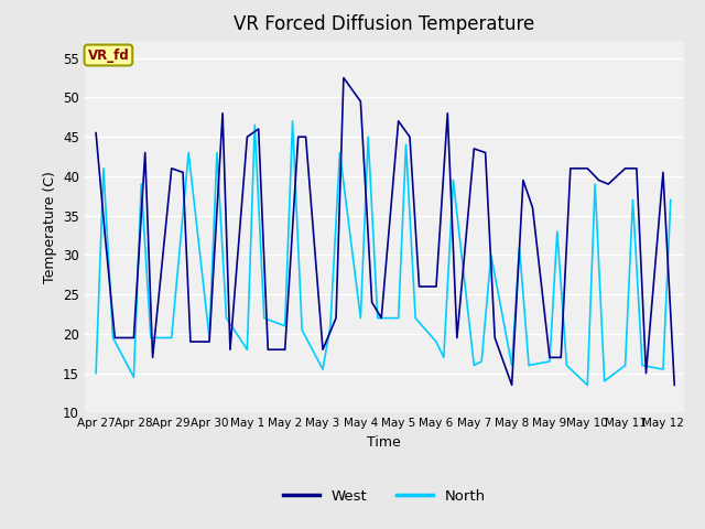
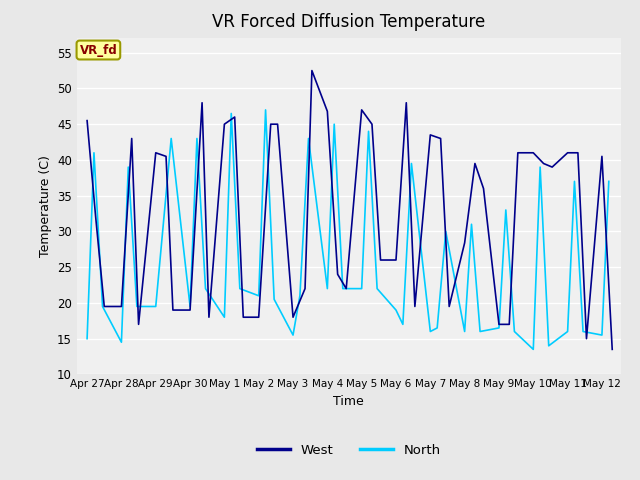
West/May 4: 49.5 -> 46.8
West/May 8: 13.5 -> 28.4
